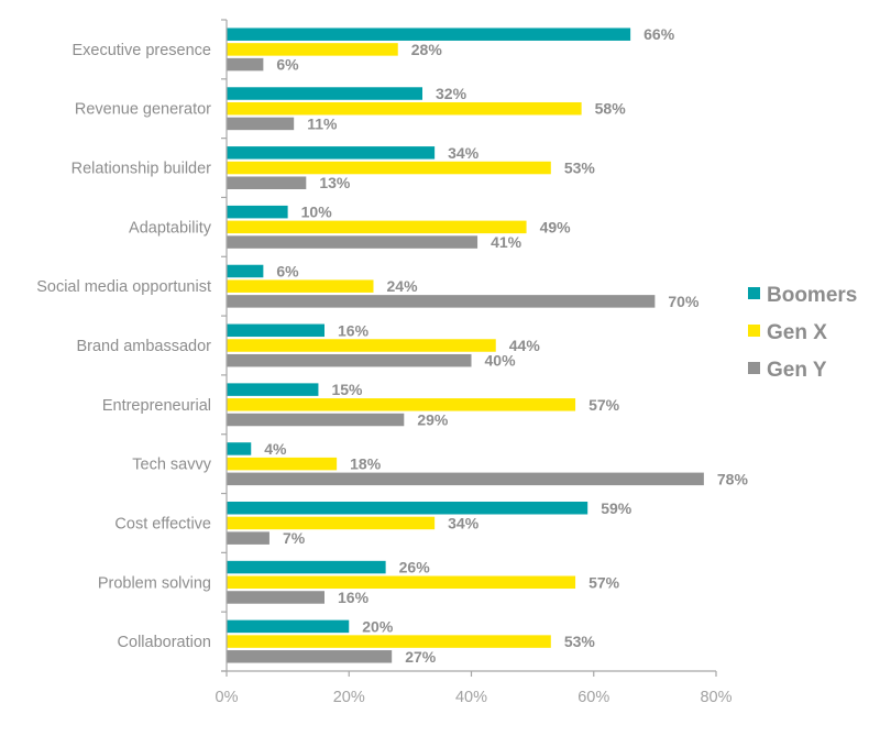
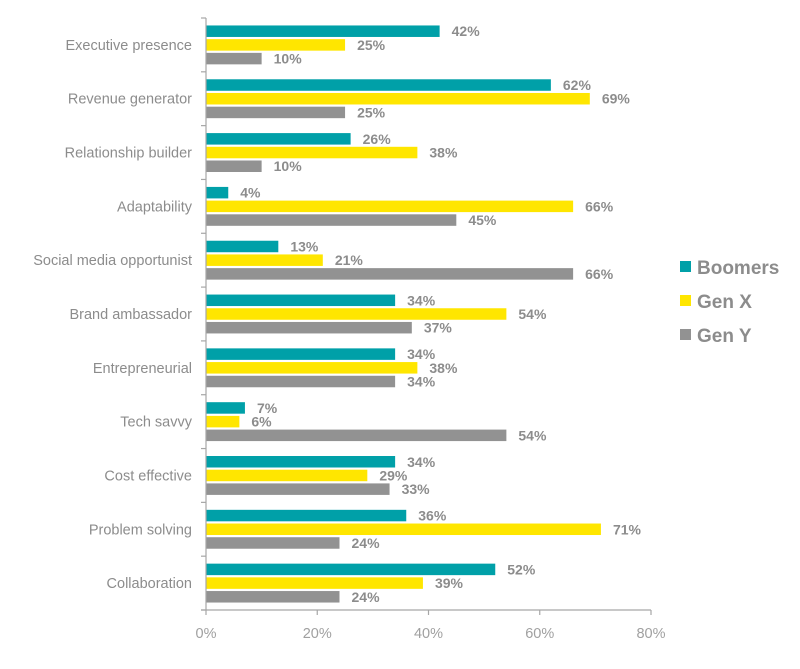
Boomers/Executive presence: 66% -> 42%
Gen X/Executive presence: 28% -> 25%
Gen Y/Executive presence: 6% -> 10%
Boomers/Revenue generator: 32% -> 62%
Gen X/Revenue generator: 58% -> 69%
Gen Y/Revenue generator: 11% -> 25%
Boomers/Relationship builder: 34% -> 26%
Gen X/Relationship builder: 53% -> 38%
Gen Y/Relationship builder: 13% -> 10%
Boomers/Adaptability: 10% -> 4%
Gen X/Adaptability: 49% -> 66%
Gen Y/Adaptability: 41% -> 45%
Boomers/Social media opportunist: 6% -> 13%
Gen X/Social media opportunist: 24% -> 21%
Gen Y/Social media opportunist: 70% -> 66%
Boomers/Brand ambassador: 16% -> 34%
Gen X/Brand ambassador: 44% -> 54%
Gen Y/Brand ambassador: 40% -> 37%
Boomers/Entrepreneurial: 15% -> 34%
Gen X/Entrepreneurial: 57% -> 38%
Gen Y/Entrepreneurial: 29% -> 34%
Boomers/Tech savvy: 4% -> 7%
Gen X/Tech savvy: 18% -> 6%
Gen Y/Tech savvy: 78% -> 54%
Boomers/Cost effective: 59% -> 34%
Gen X/Cost effective: 34% -> 29%
Gen Y/Cost effective: 7% -> 33%
Boomers/Problem solving: 26% -> 36%
Gen X/Problem solving: 57% -> 71%
Gen Y/Problem solving: 16% -> 24%
Boomers/Collaboration: 20% -> 52%
Gen X/Collaboration: 53% -> 39%
Gen Y/Collaboration: 27% -> 24%
